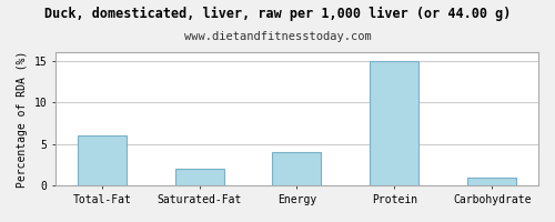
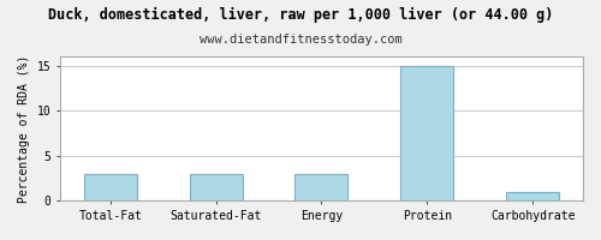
Total-Fat: 6 -> 3
Saturated-Fat: 2 -> 3
Energy: 4 -> 3
